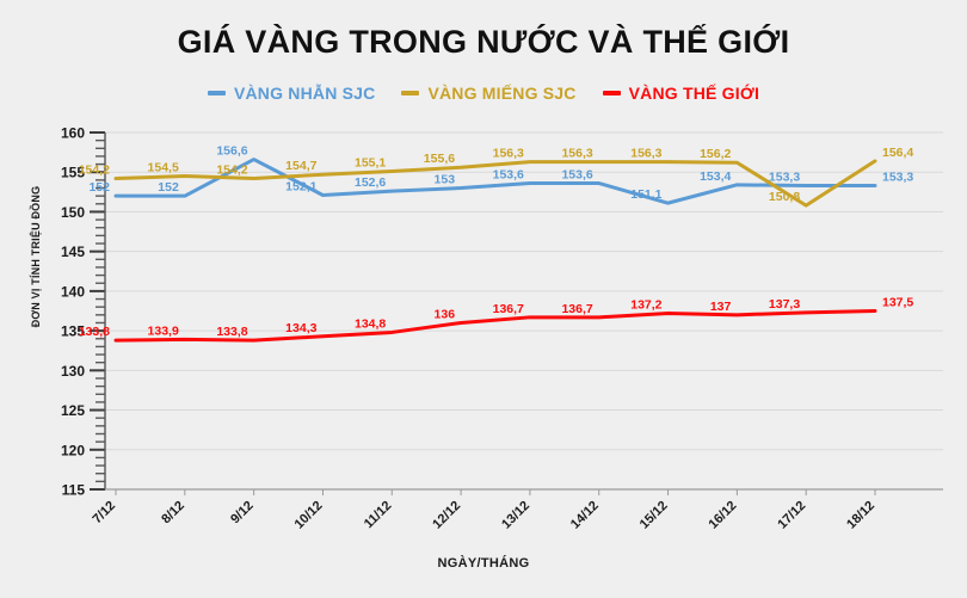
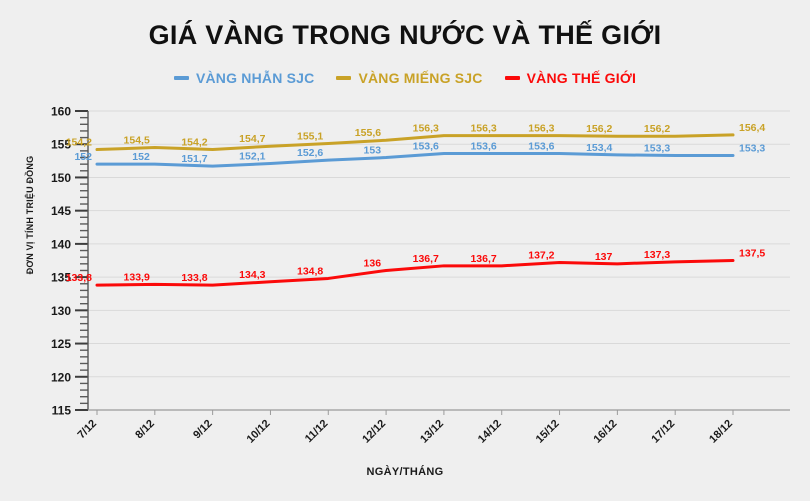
VÀNG NHẪN SJC/9/12: 156,6 -> 151,7
VÀNG NHẪN SJC/15/12: 151,1 -> 153,6
VÀNG MIẾNG SJC/17/12: 150,8 -> 156,2
